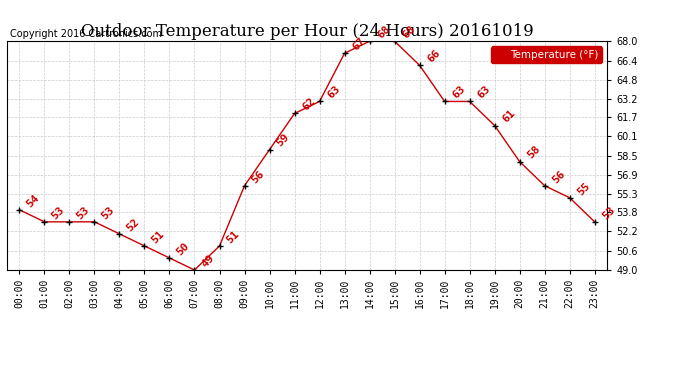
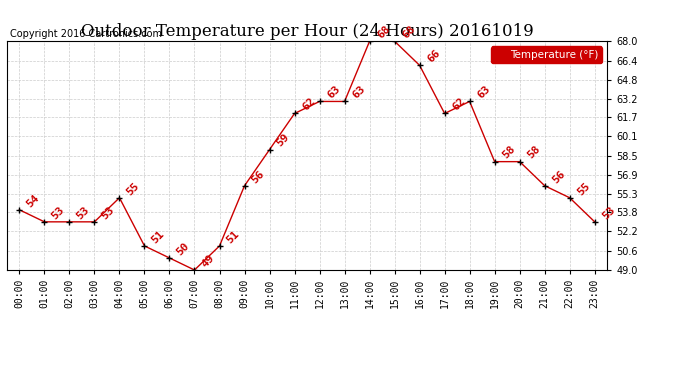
04:00: 52 -> 55
13:00: 67 -> 63
17:00: 63 -> 62
19:00: 61 -> 58
